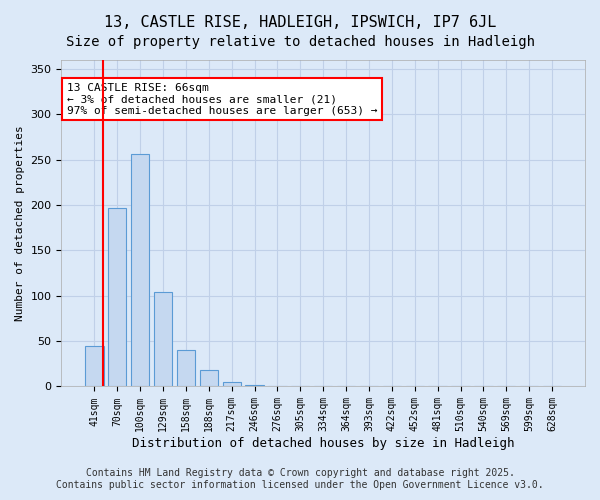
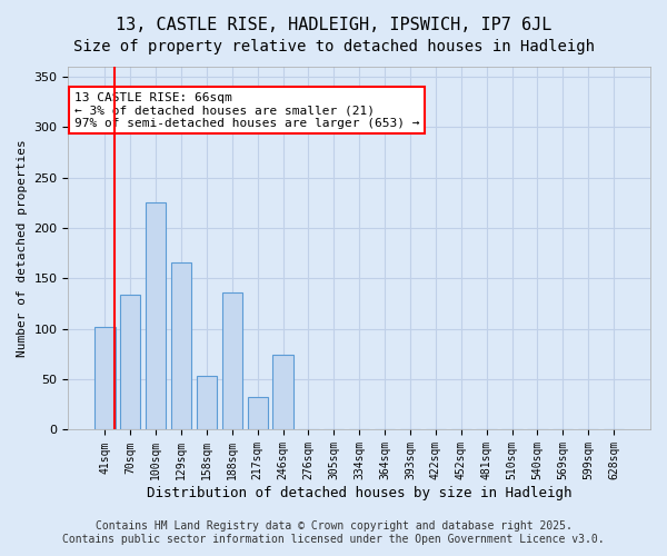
41sqm: 45 -> 102
70sqm: 197 -> 134
100sqm: 256 -> 226
129sqm: 104 -> 166
158sqm: 40 -> 54
188sqm: 18 -> 136
217sqm: 5 -> 32
246sqm: 2 -> 74
